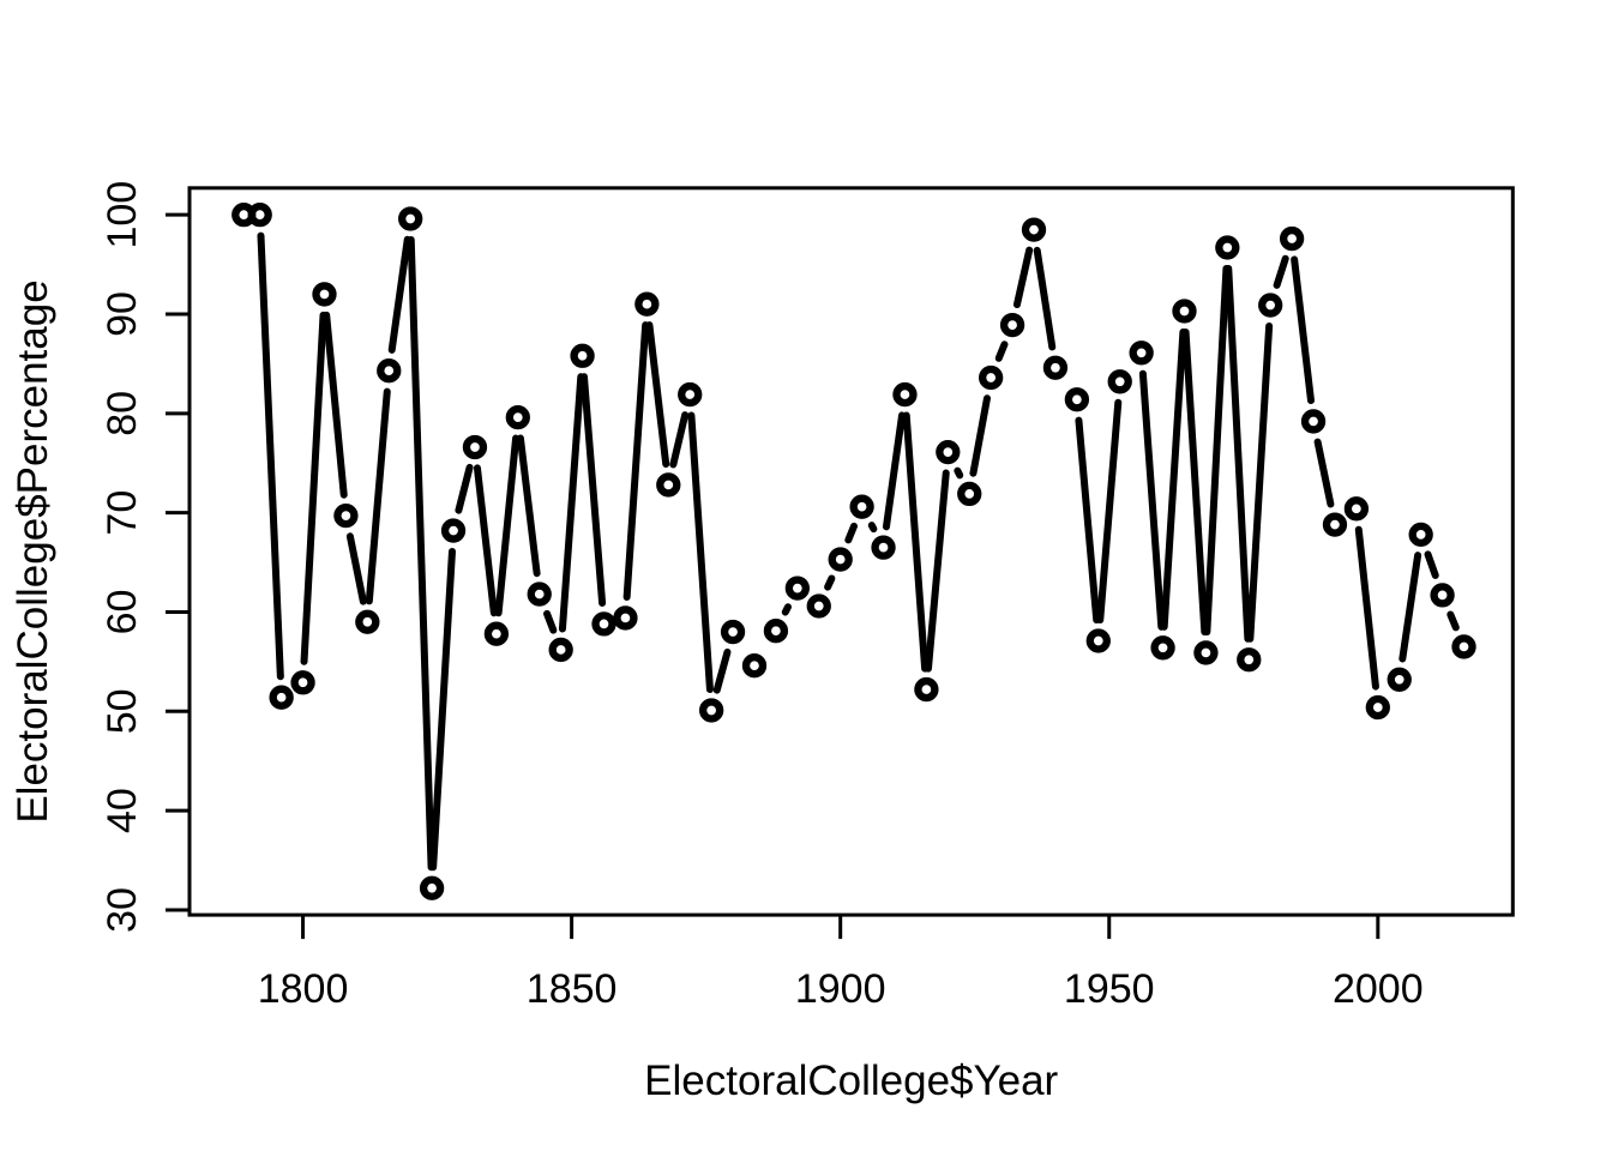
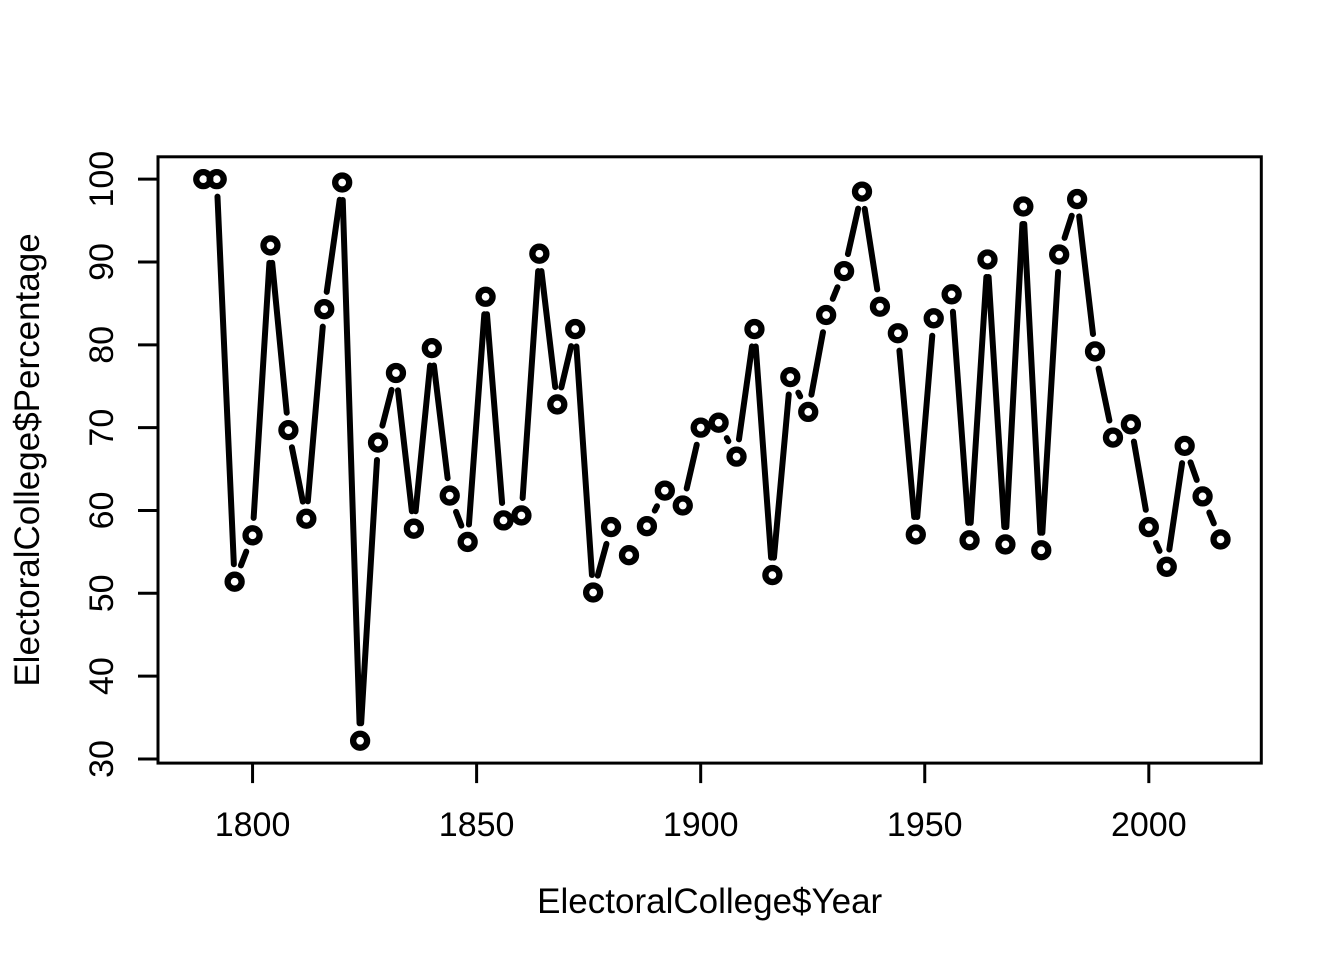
1800: 53 -> 57
1900: 65 -> 70
2000: 50 -> 58
